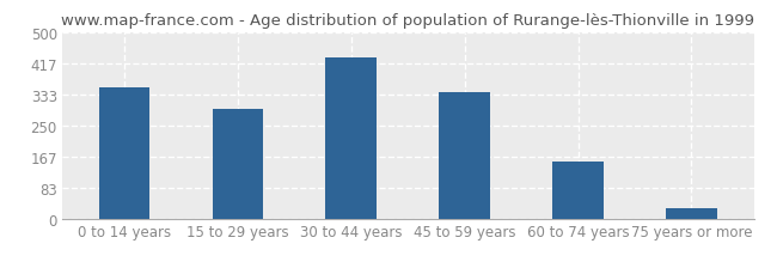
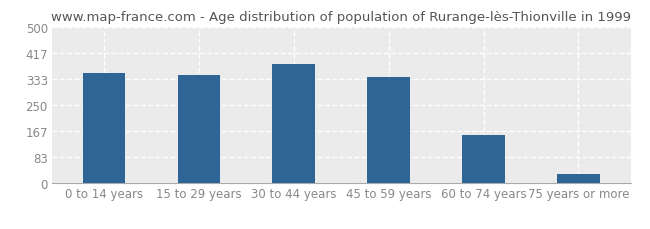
15 to 29 years: 295 -> 345
30 to 44 years: 430 -> 380
